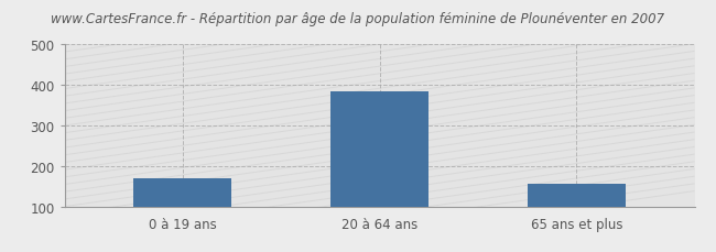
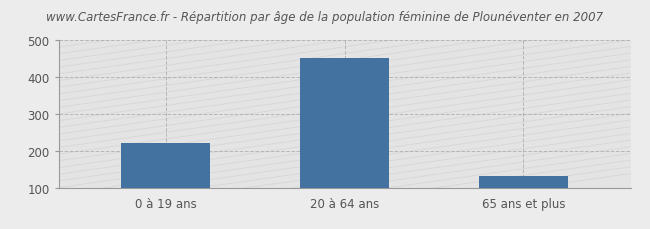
0 à 19 ans: 170 -> 222
20 à 64 ans: 385 -> 451
65 ans et plus: 155 -> 132
